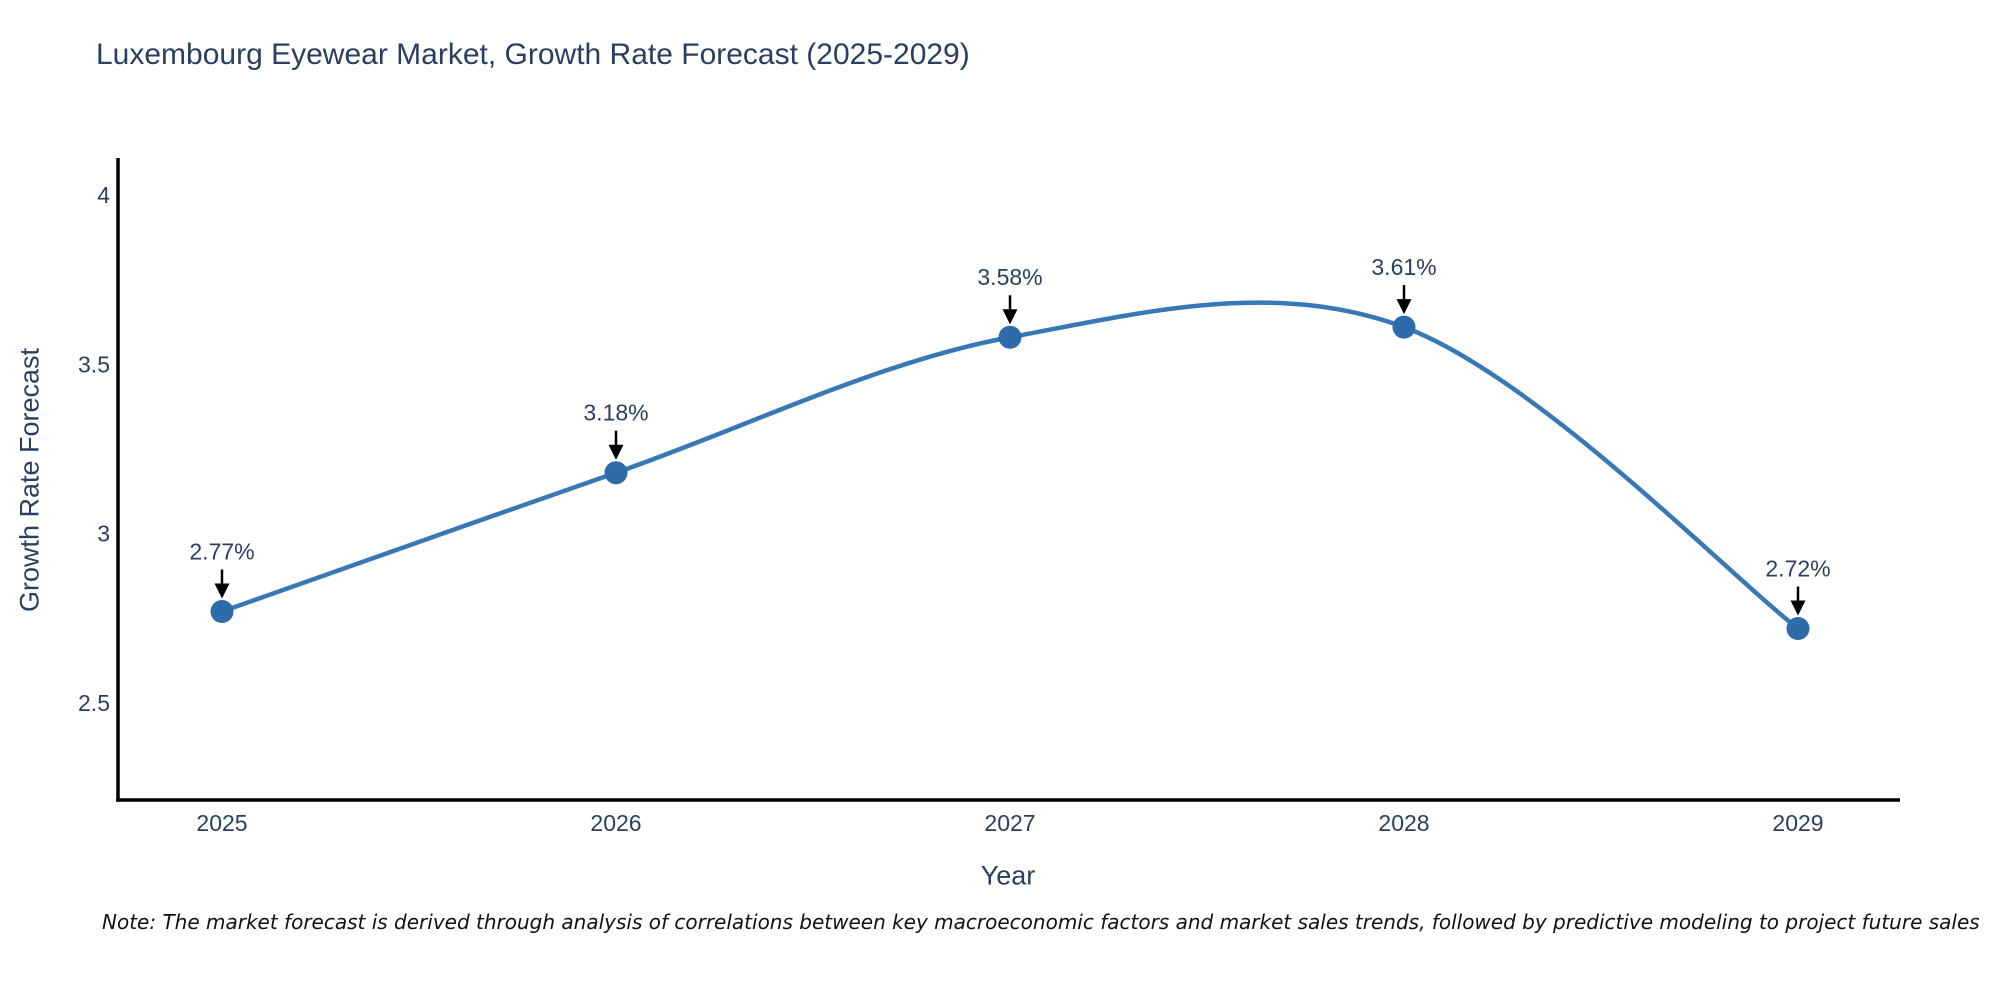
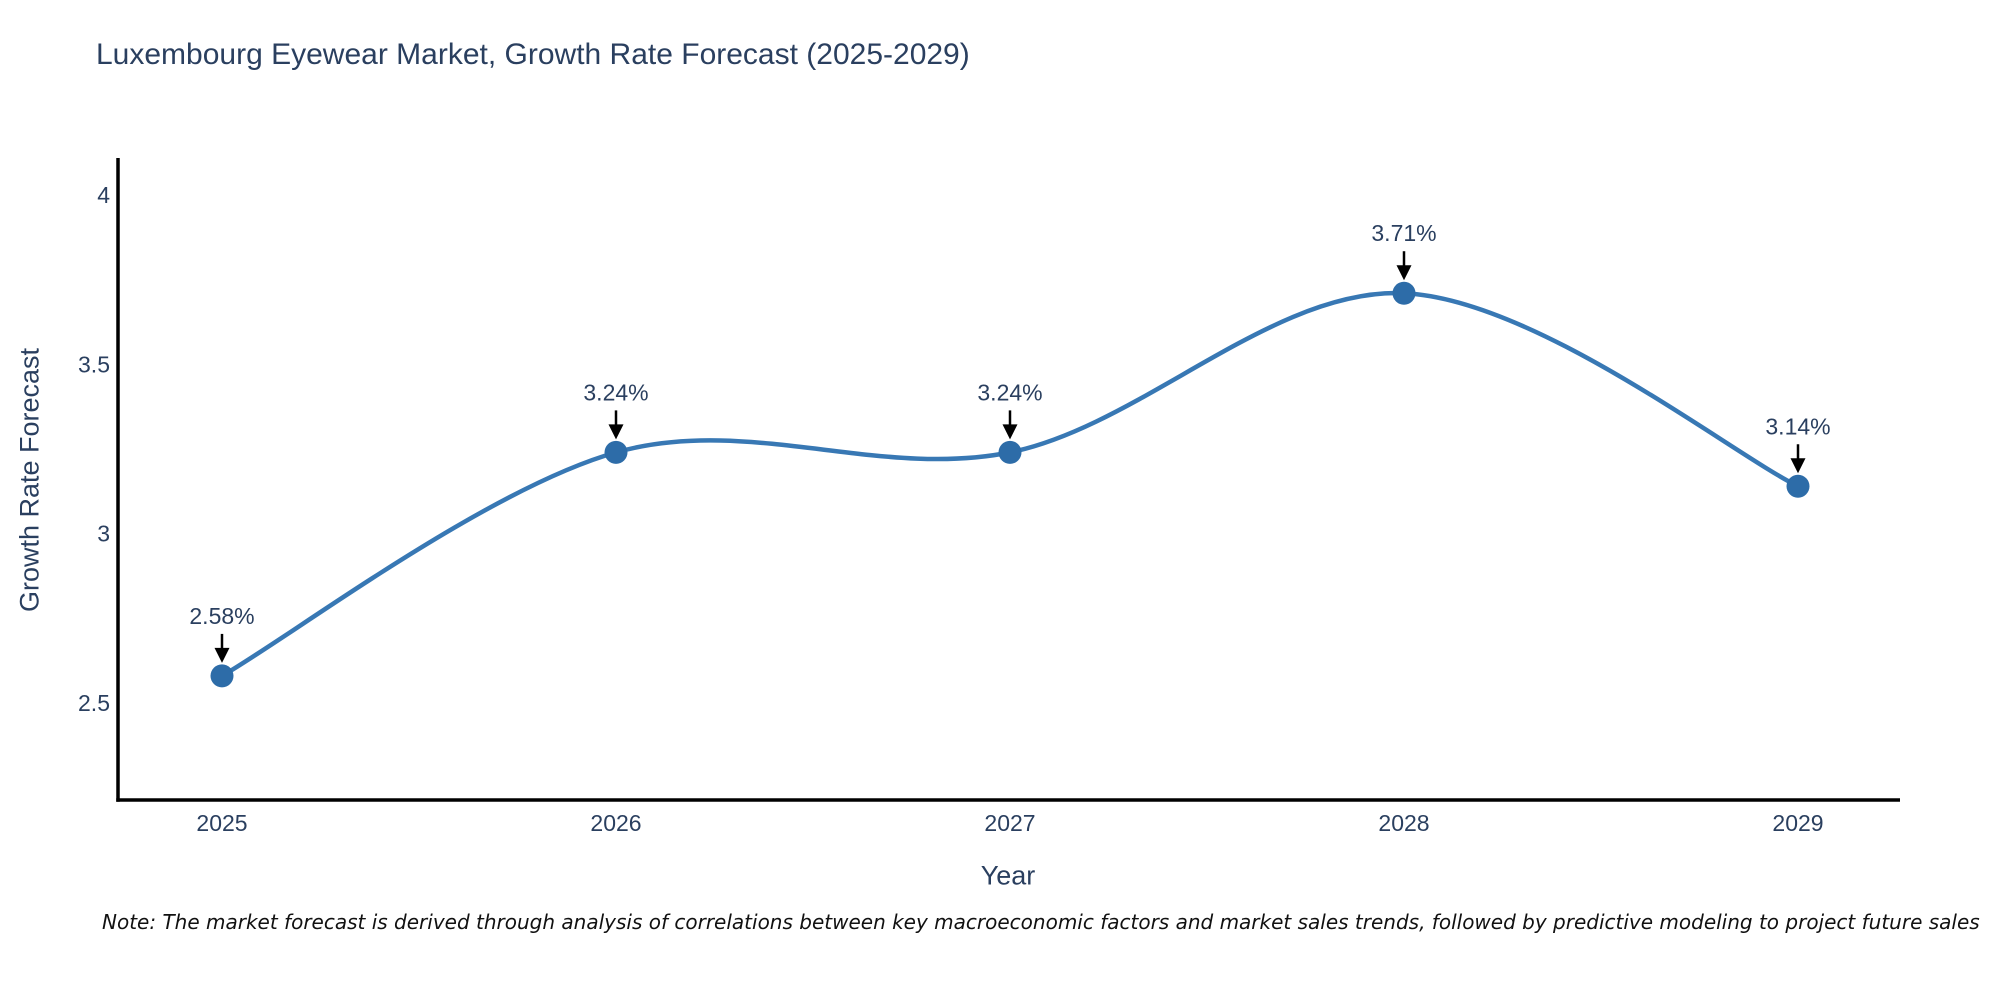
2025: 2.77% -> 2.58%
2026: 3.18% -> 3.24%
2027: 3.58% -> 3.24%
2028: 3.61% -> 3.71%
2029: 2.72% -> 3.14%
